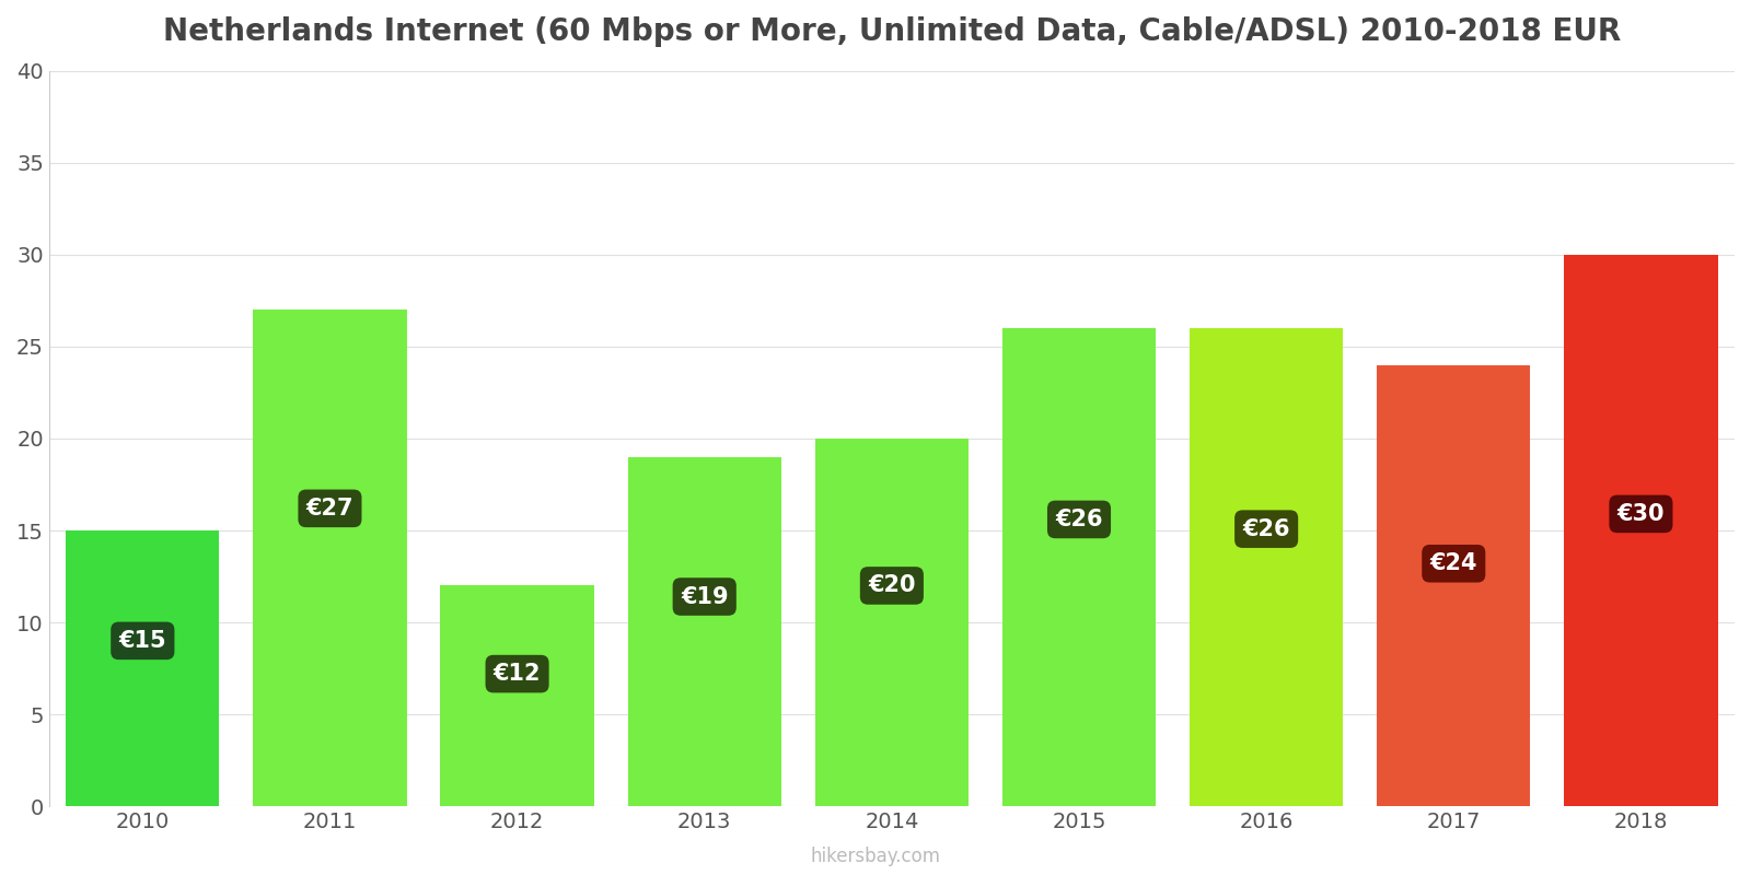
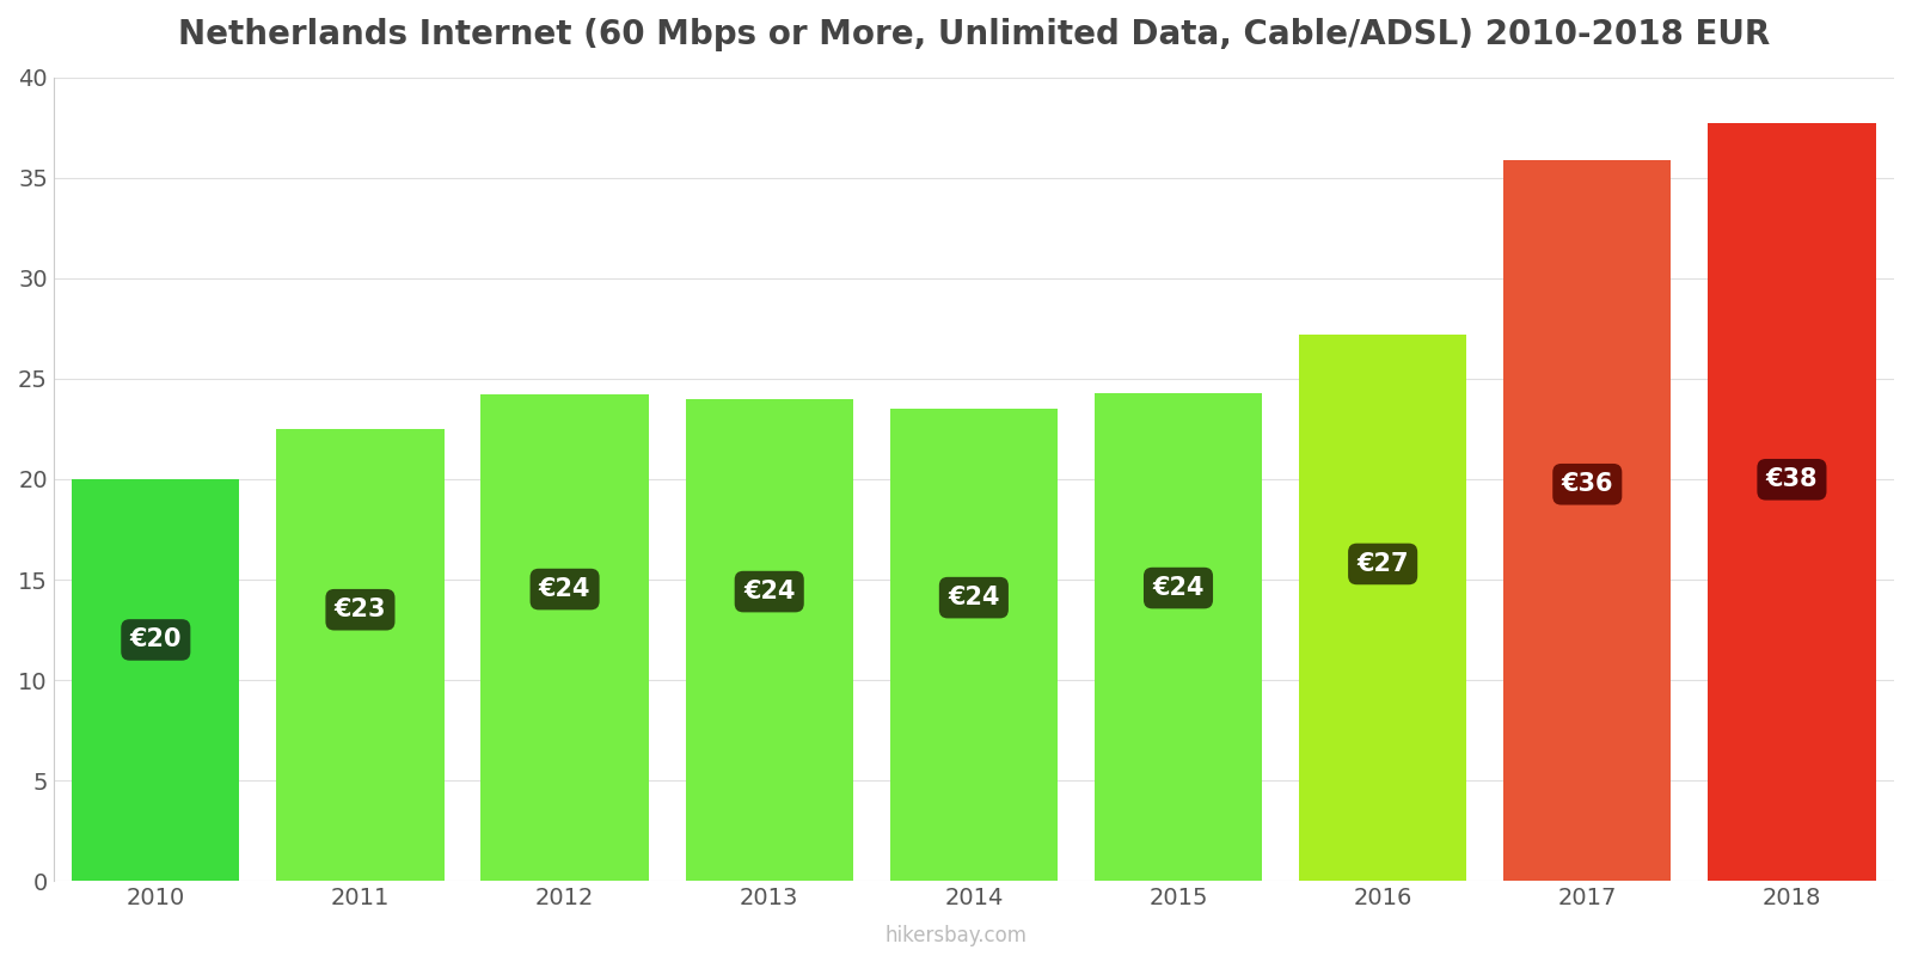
2010: €15 -> €20
2011: €27 -> €23
2012: €12 -> €24
2013: €19 -> €24
2014: €20 -> €24
2015: €26 -> €24
2016: €26 -> €27
2017: €24 -> €36
2018: €30 -> €38
